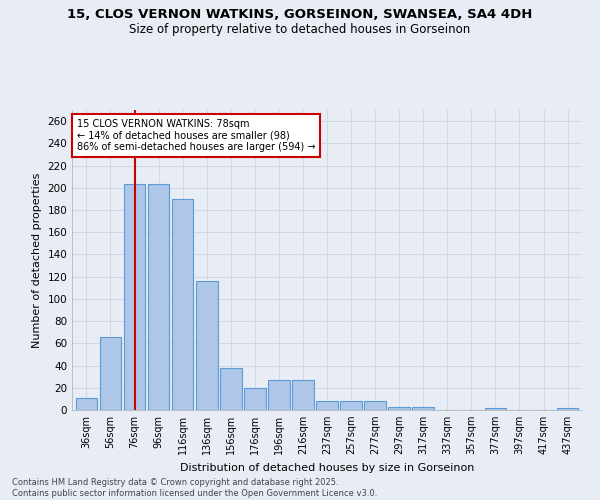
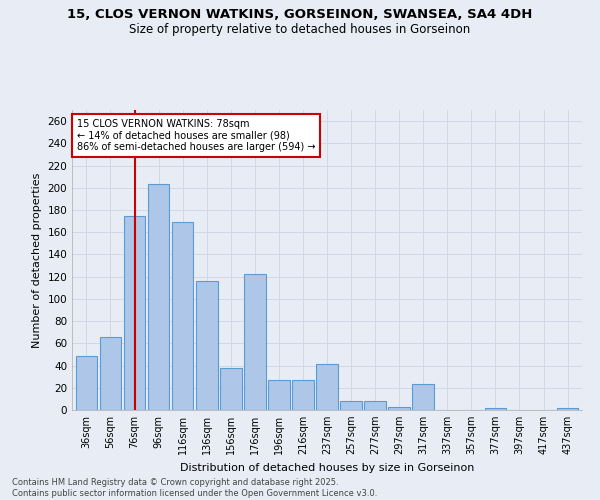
36sqm: 11 -> 49
76sqm: 203 -> 175
116sqm: 190 -> 169
176sqm: 20 -> 122
237sqm: 8 -> 41
317sqm: 3 -> 23
